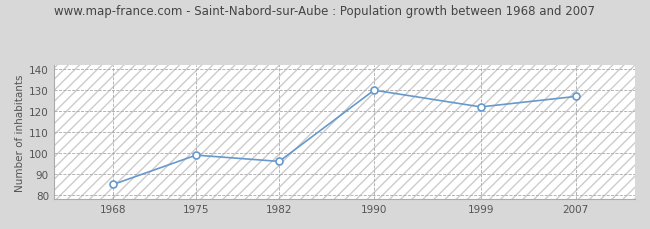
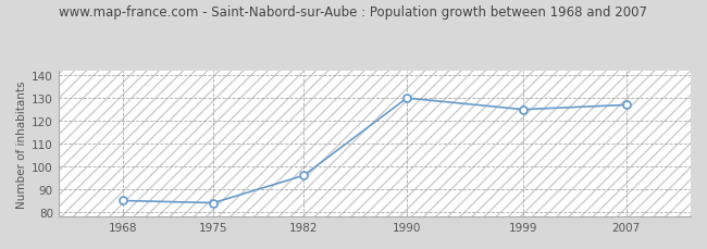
1975: 99 -> 84
1999: 122 -> 125
